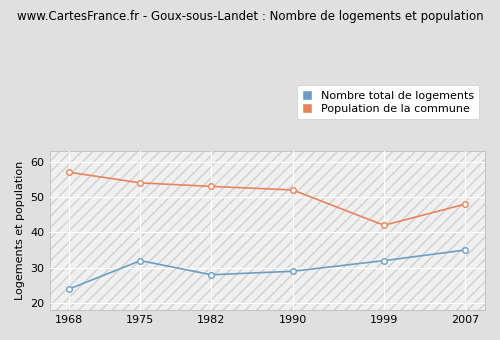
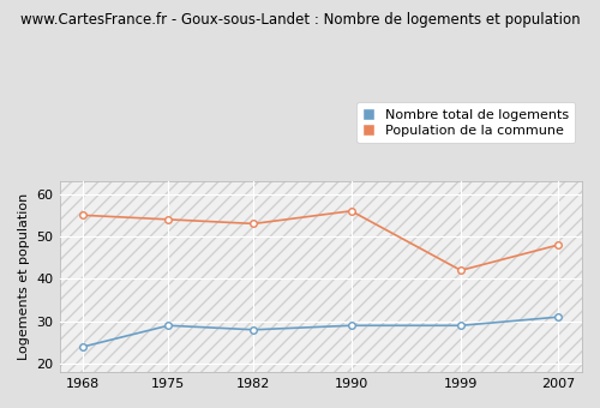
Population de la commune/1968: 57 -> 55
Nombre total de logements/1975: 32 -> 29
Population de la commune/1990: 52 -> 56
Nombre total de logements/1999: 32 -> 29
Nombre total de logements/2007: 35 -> 31
